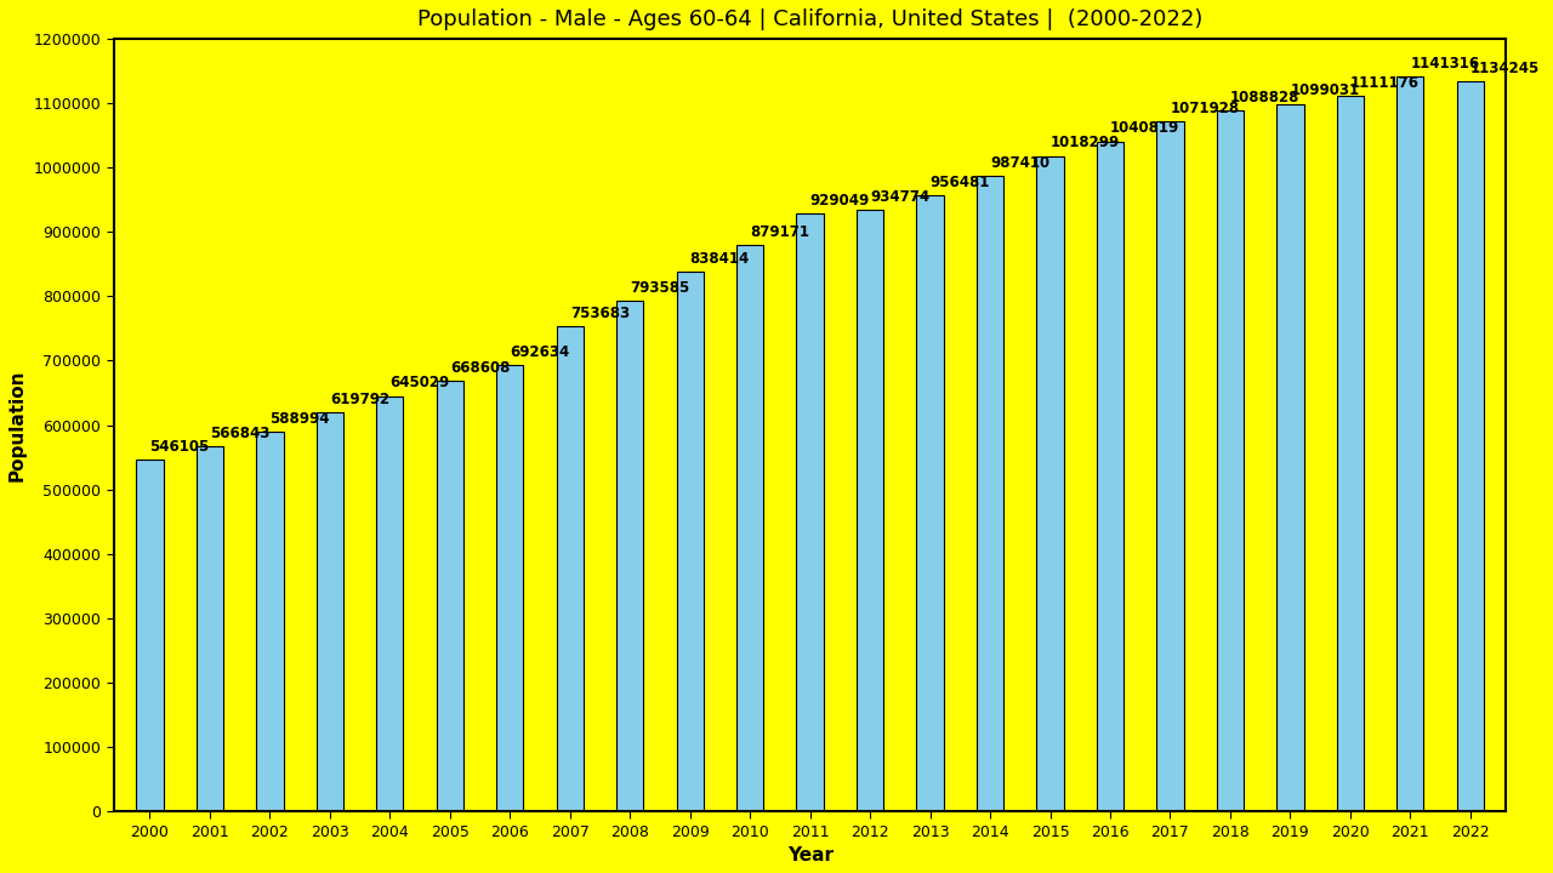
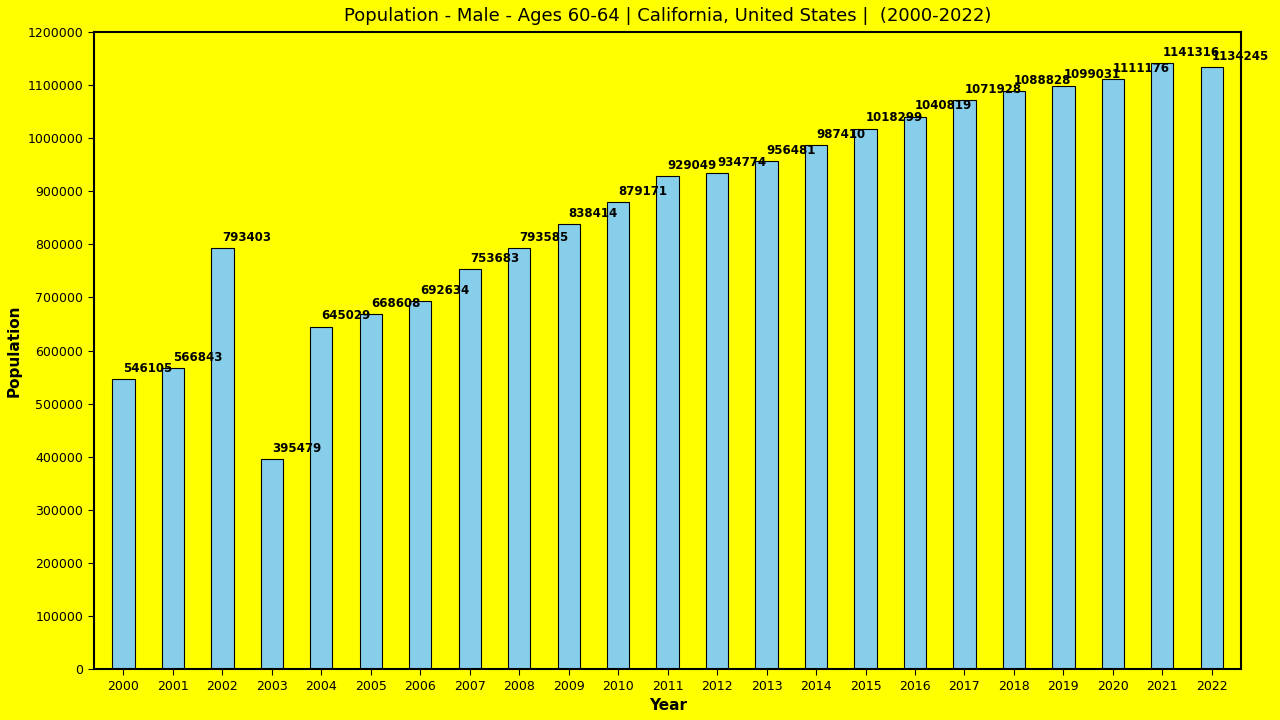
2002: 588994 -> 793403
2003: 619792 -> 395479
